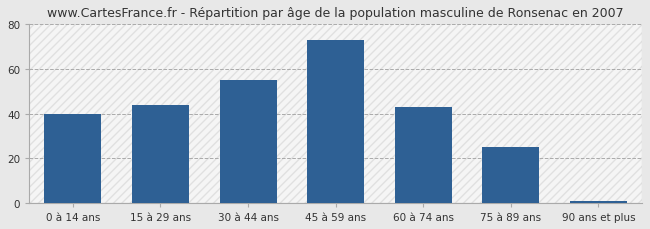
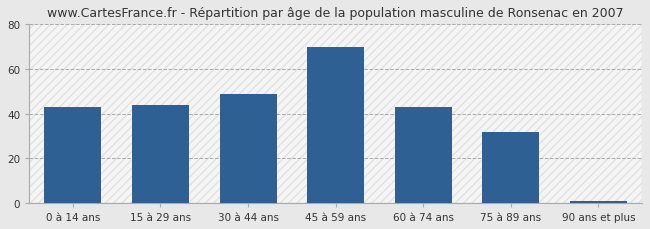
0 à 14 ans: 40 -> 43
30 à 44 ans: 55 -> 49
45 à 59 ans: 73 -> 70
75 à 89 ans: 25 -> 32
